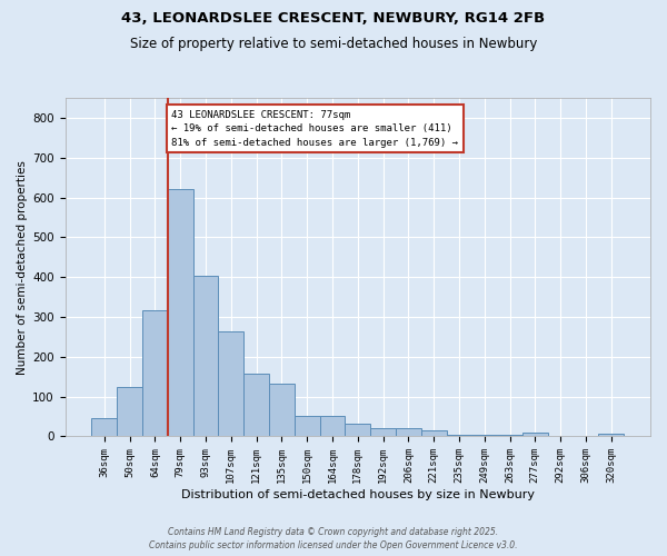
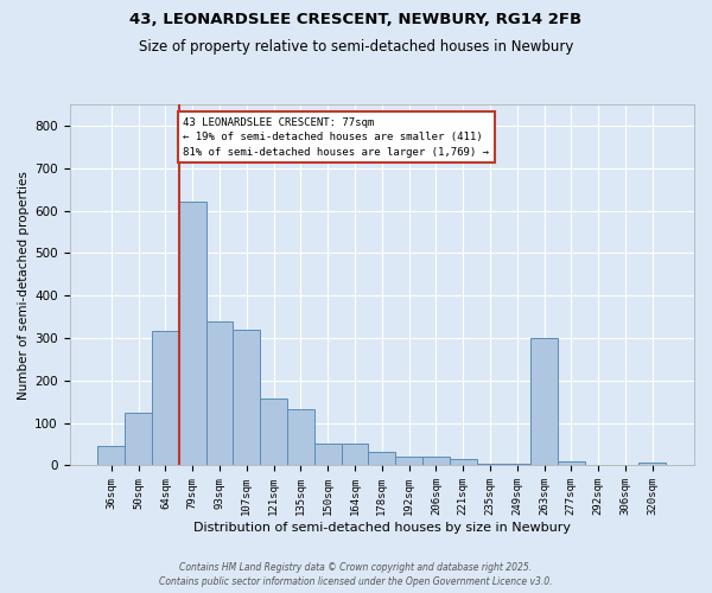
93sqm: 402 -> 340
107sqm: 265 -> 320
263sqm: 5 -> 300
